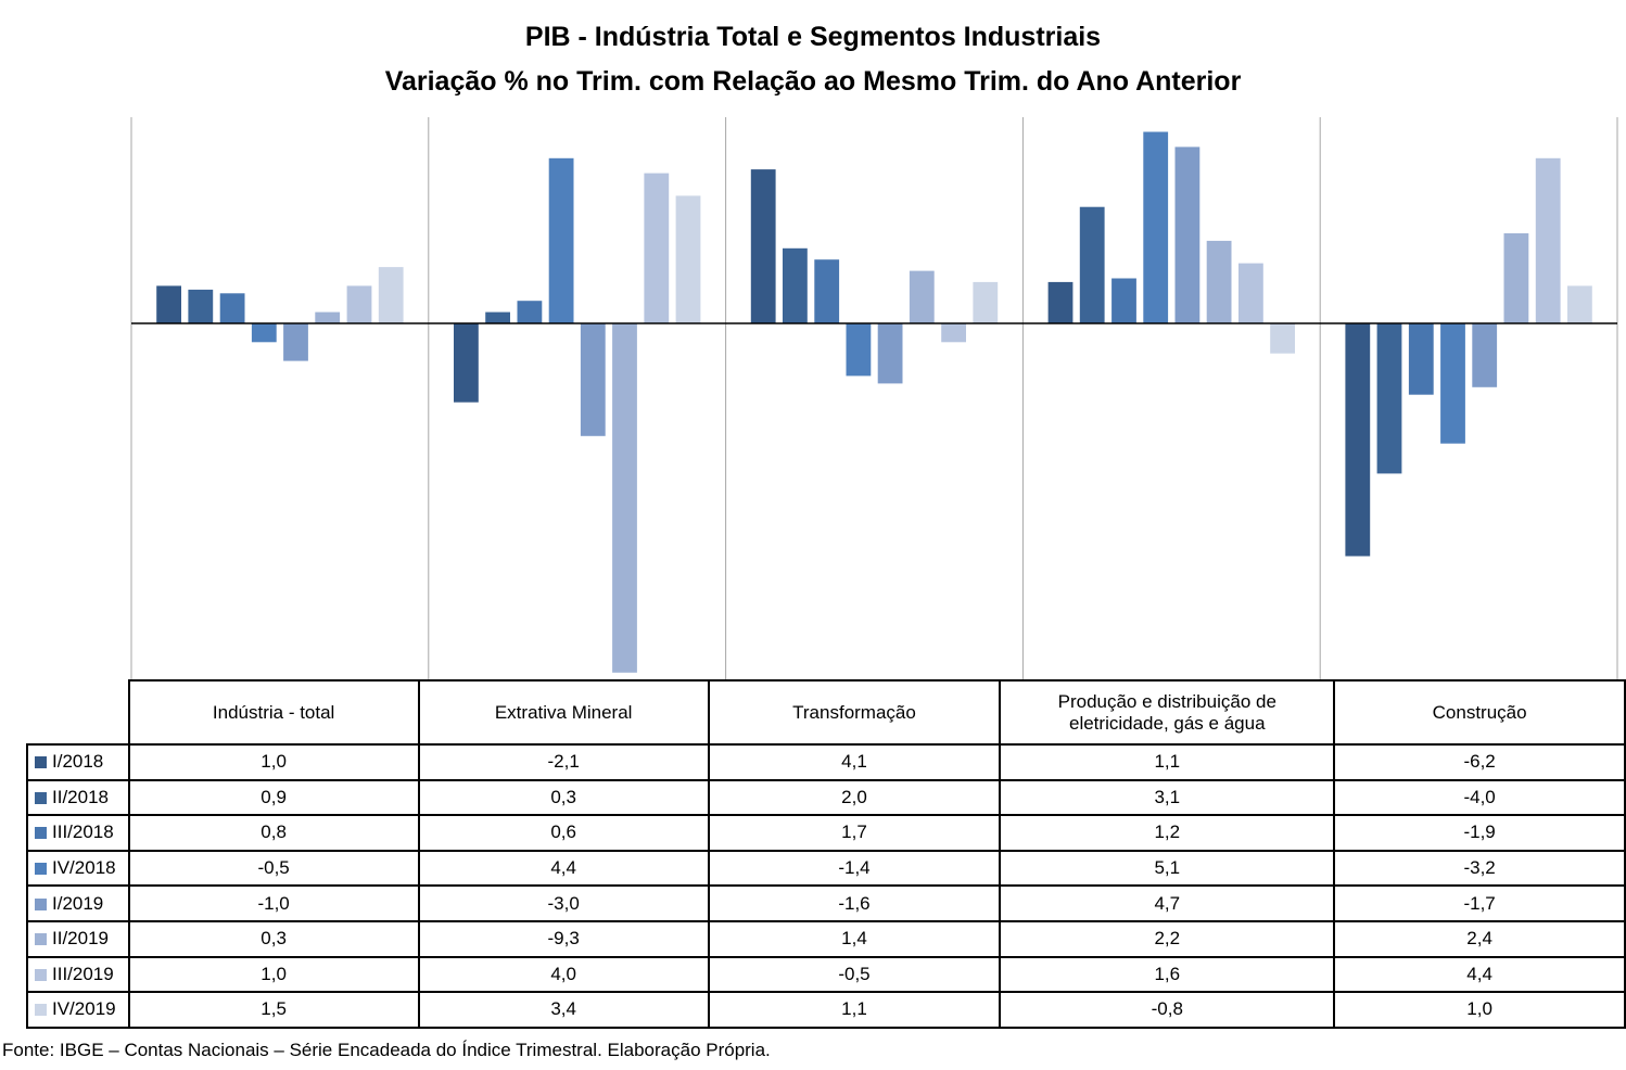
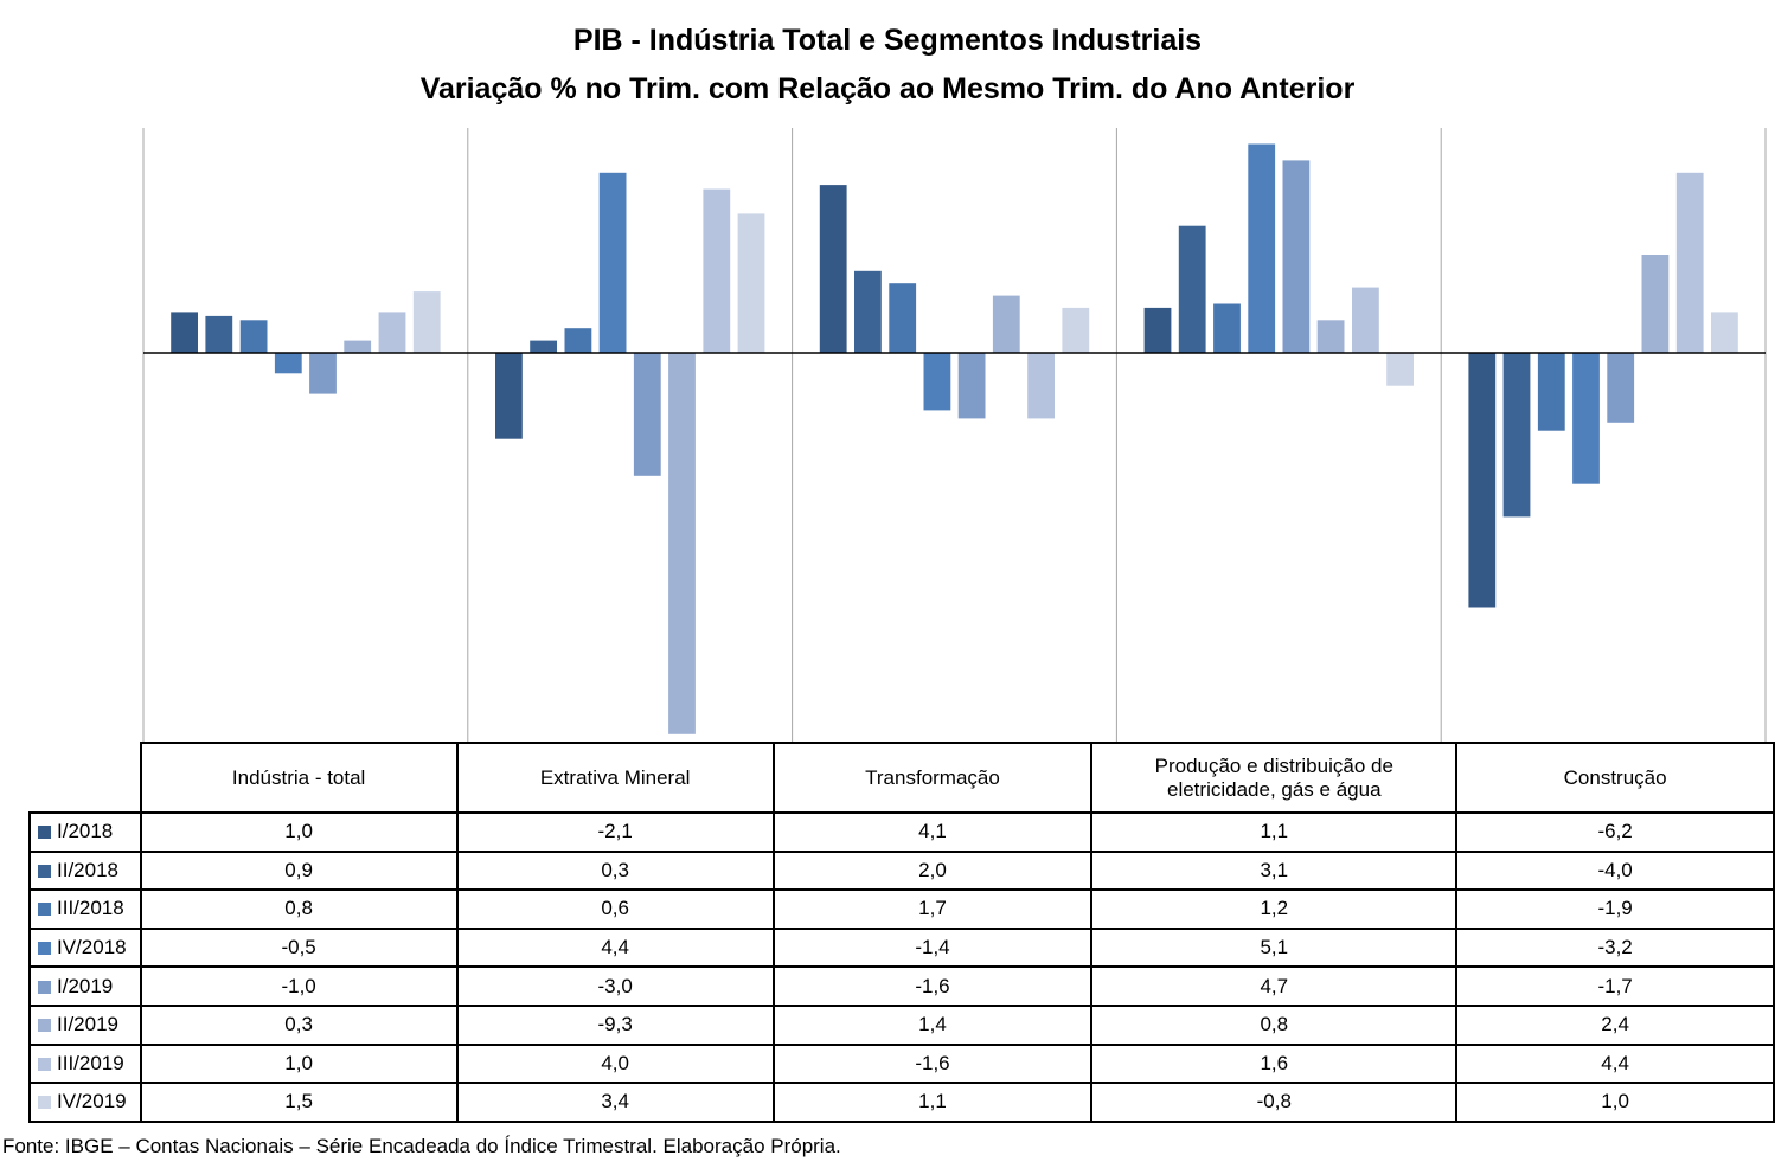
III/2019/Transformação: -0,5 -> -1,6
II/2019/Produção e distribuição de eletricidade, gás e água: 2,2 -> 0,8
